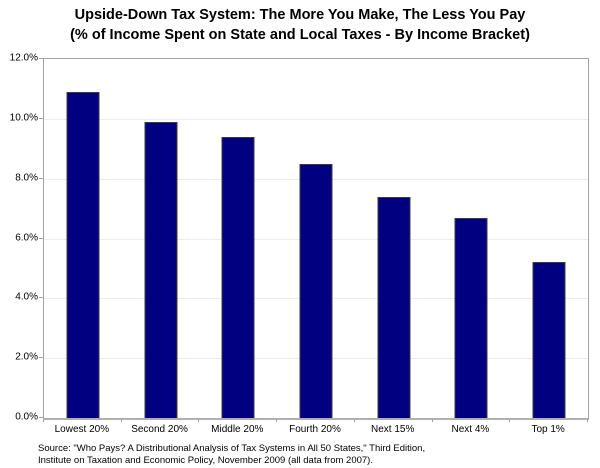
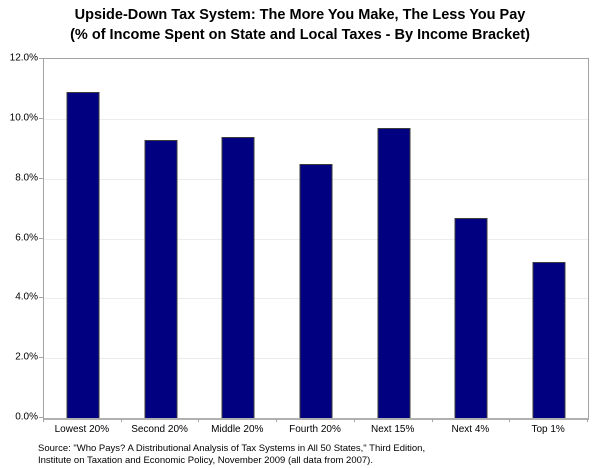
Second 20%: 9.9% -> 9.3%
Next 15%: 7.4% -> 9.7%
